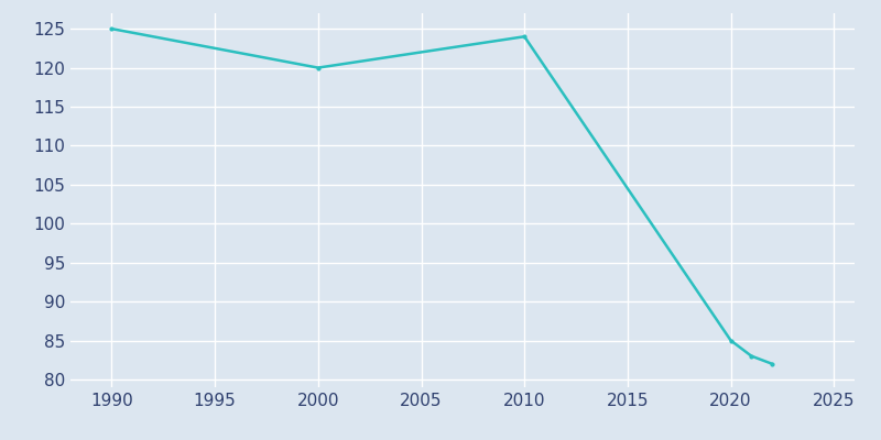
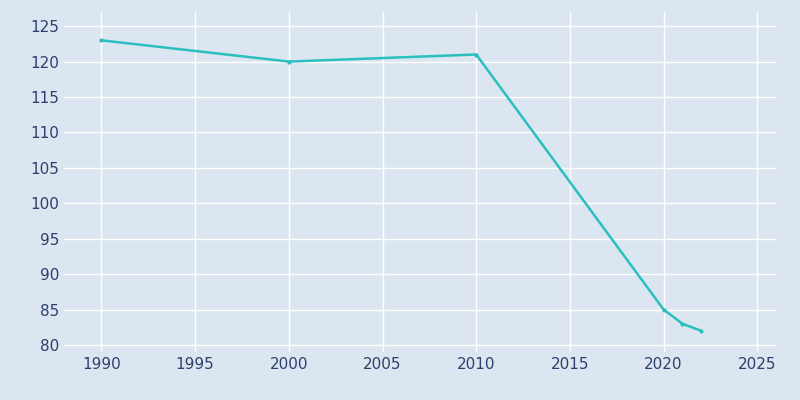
1990: 125 -> 123
2010: 124 -> 121
